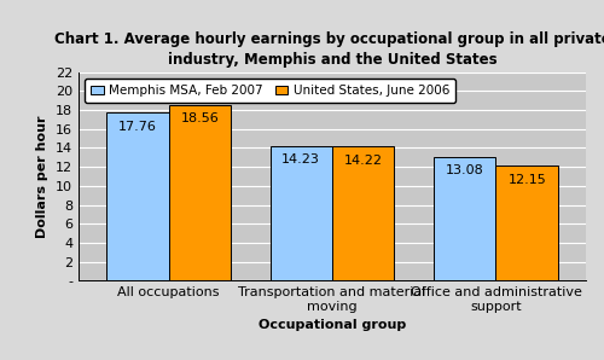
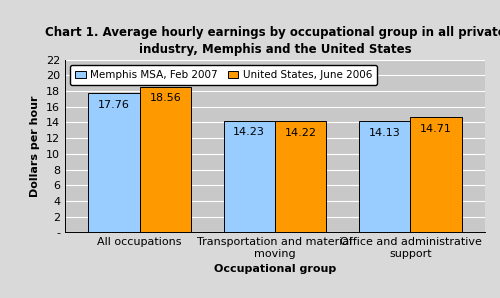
Memphis MSA, Feb 2007/Office and administrative support: 13.08 -> 14.13
United States, June 2006/Office and administrative support: 12.15 -> 14.71
